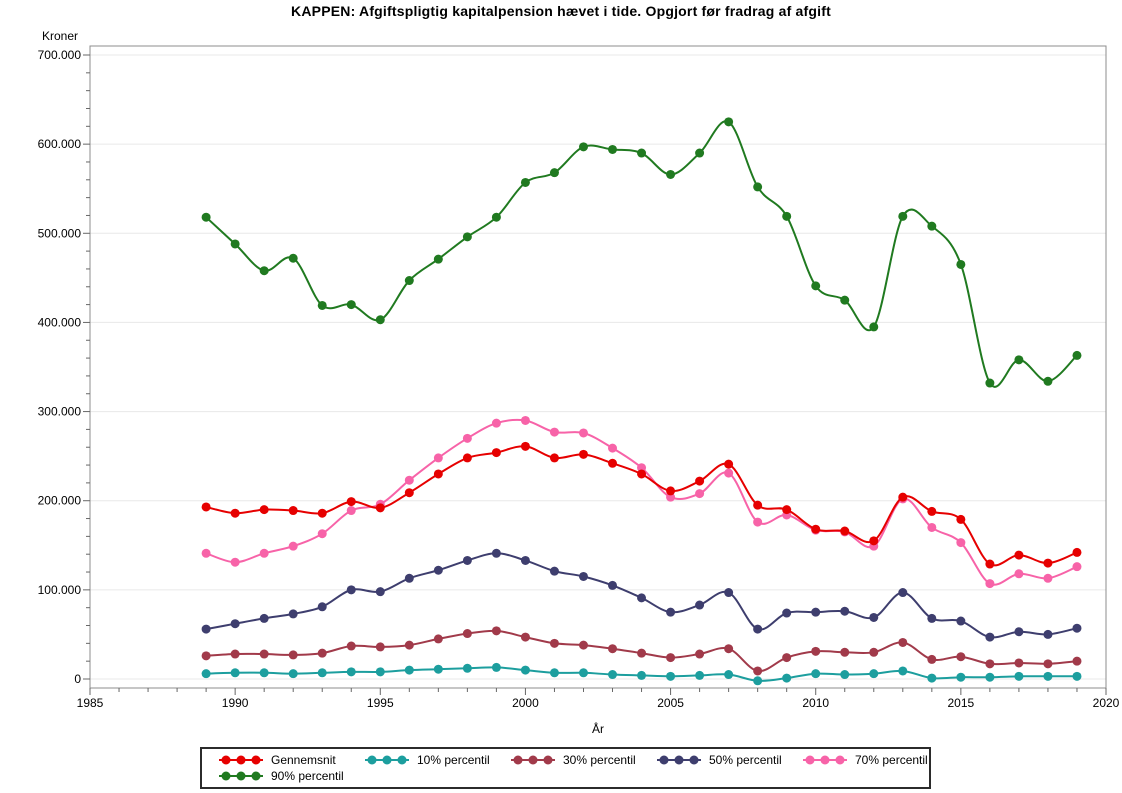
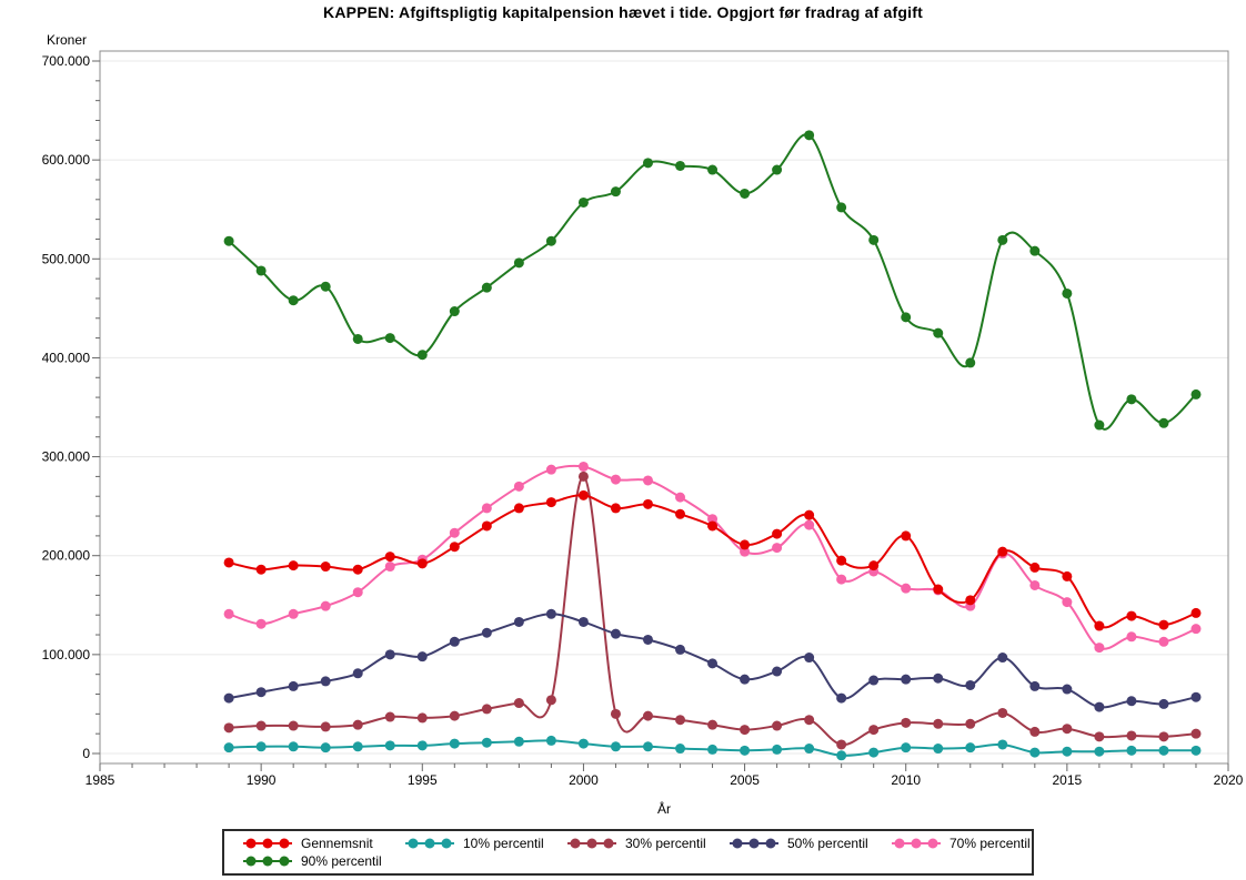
30% percentil/2000: 50000 -> 280000
Gennemsnit/2010: 170000 -> 220000
